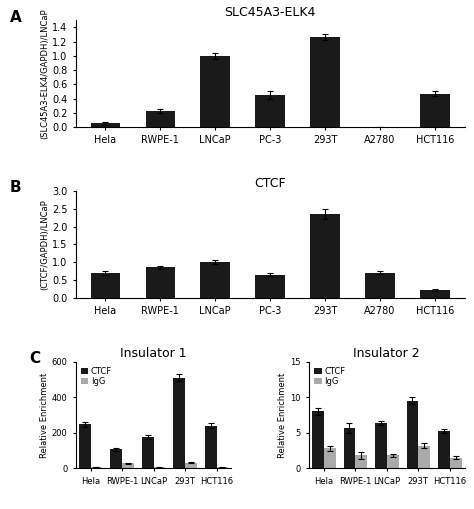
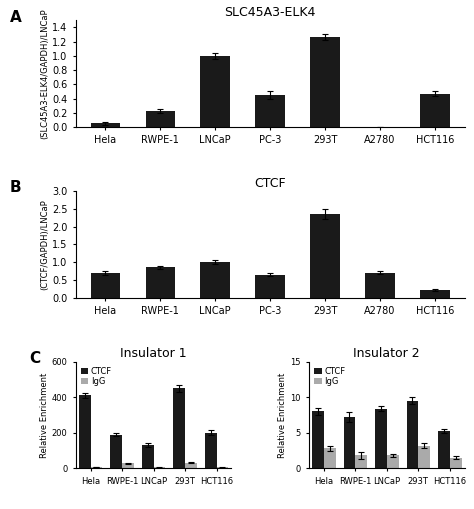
Insulator 1/CTCF/Hela: 250 -> 410
Insulator 1/CTCF/RWPE-1: 110 -> 190
Insulator 1/CTCF/LNCaP: 180 -> 130
Insulator 1/CTCF/293T: 510 -> 450
Insulator 1/CTCF/HCT116: 240 -> 200
Insulator 2/CTCF/RWPE-1: 5.7 -> 7.2
Insulator 2/CTCF/LNCaP: 6.4 -> 8.4
